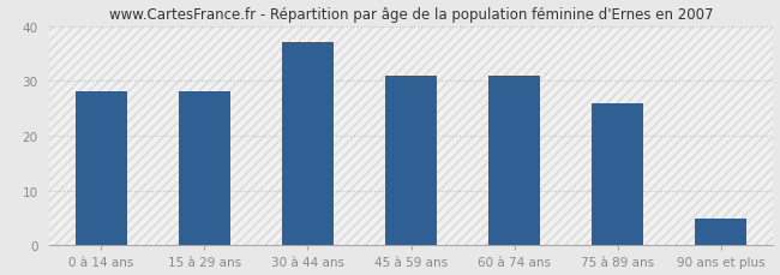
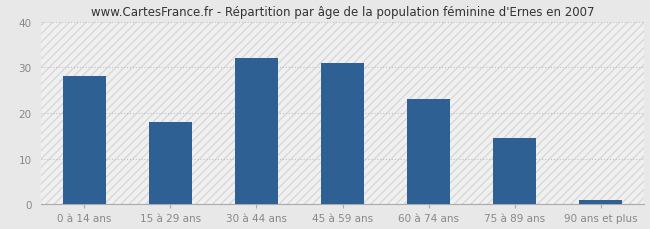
15 à 29 ans: 28.0 -> 18.0
30 à 44 ans: 37.0 -> 32.0
60 à 74 ans: 31.0 -> 23.0
75 à 89 ans: 26.0 -> 14.5
90 ans et plus: 5.0 -> 1.0
